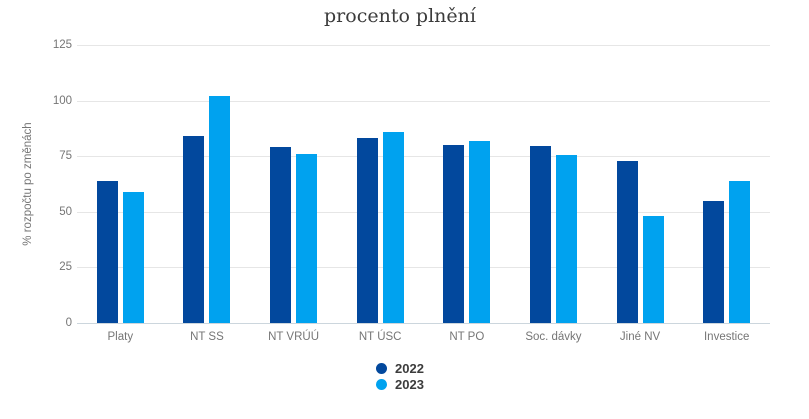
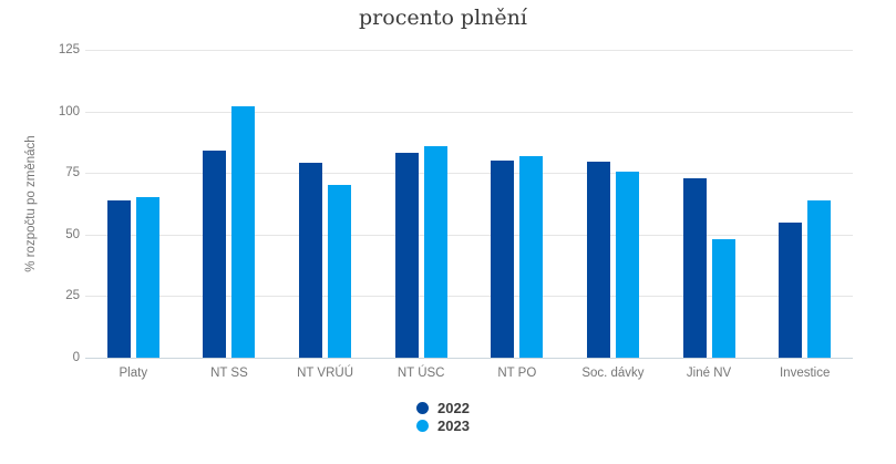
2023/Platy: 59 -> 65
2023/NT VRÚÚ: 76 -> 70
